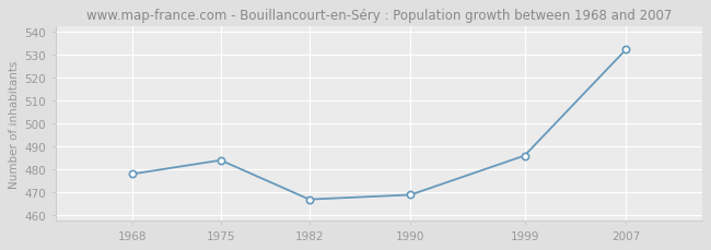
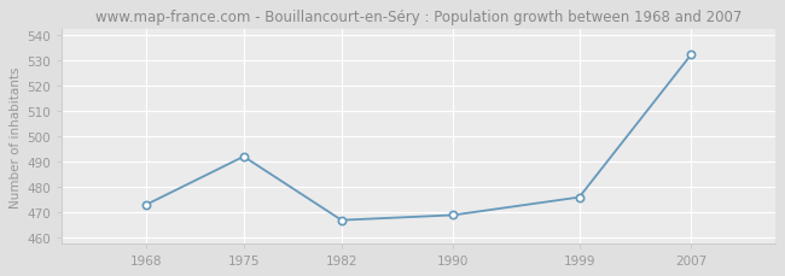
1968: 478 -> 473
1975: 484 -> 492
1999: 486 -> 476
